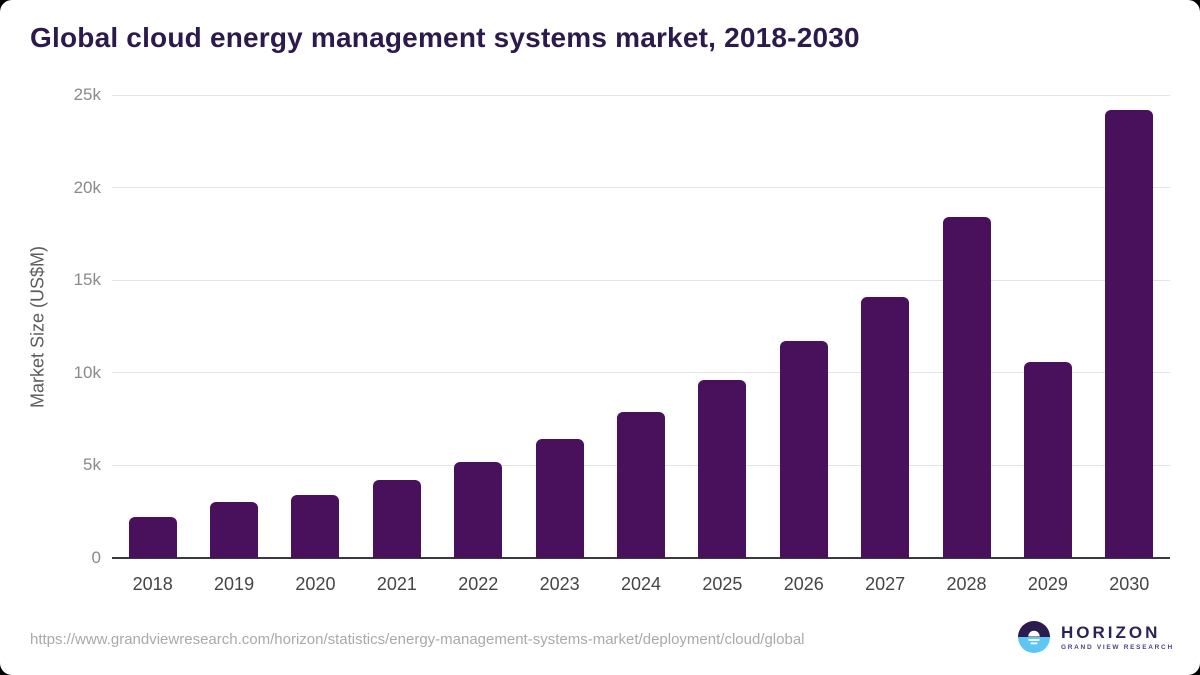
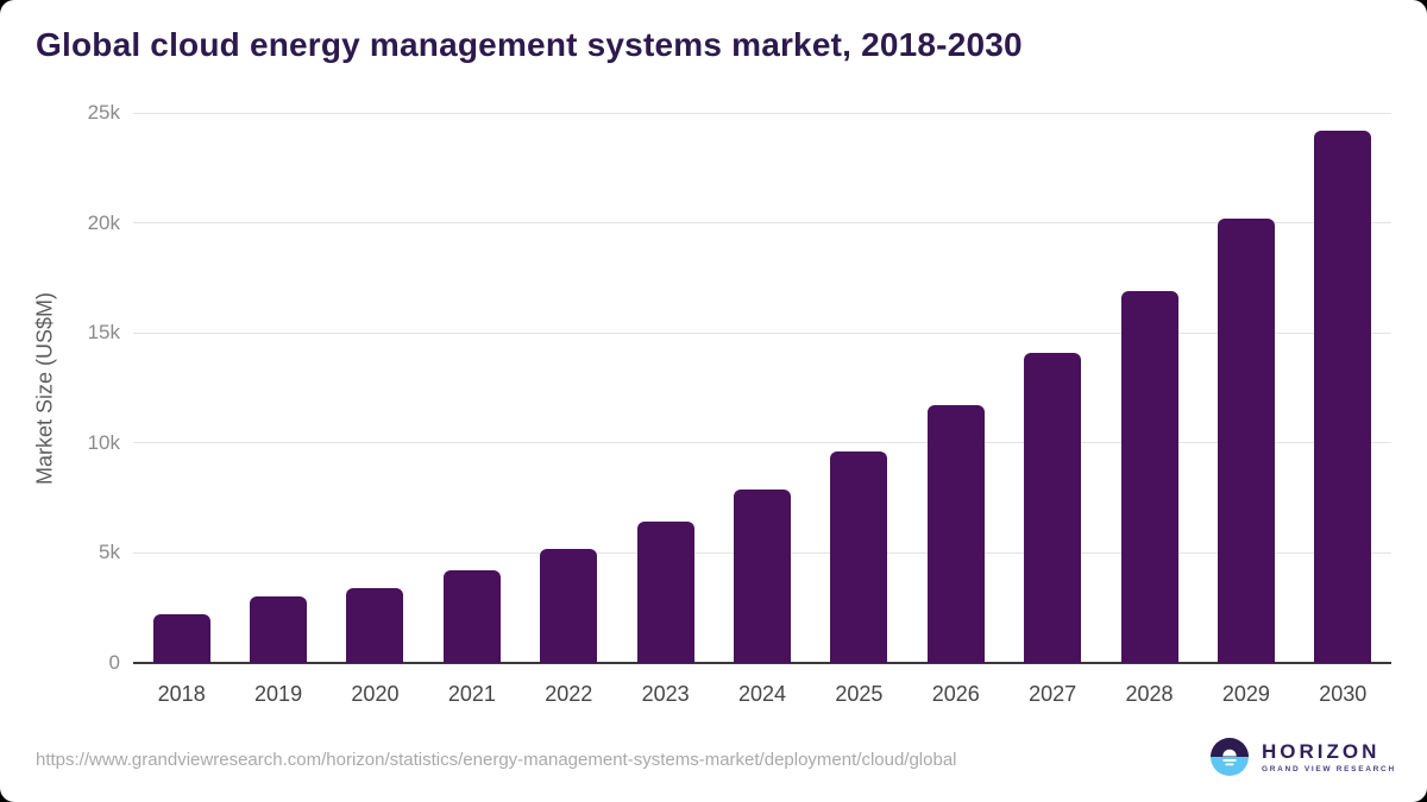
2028: 18.4k -> 16.9k
2029: 10.6k -> 20.2k
